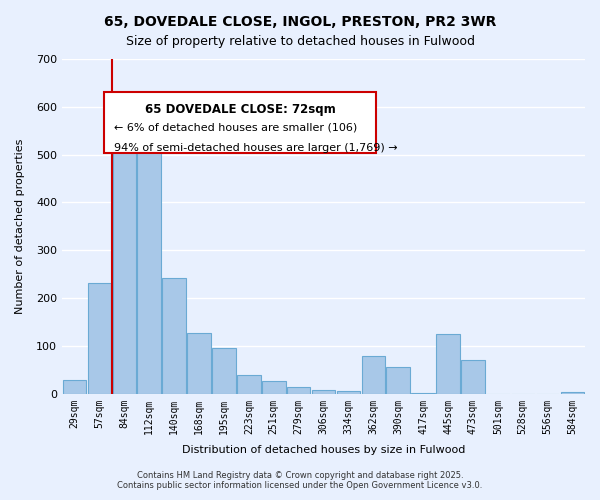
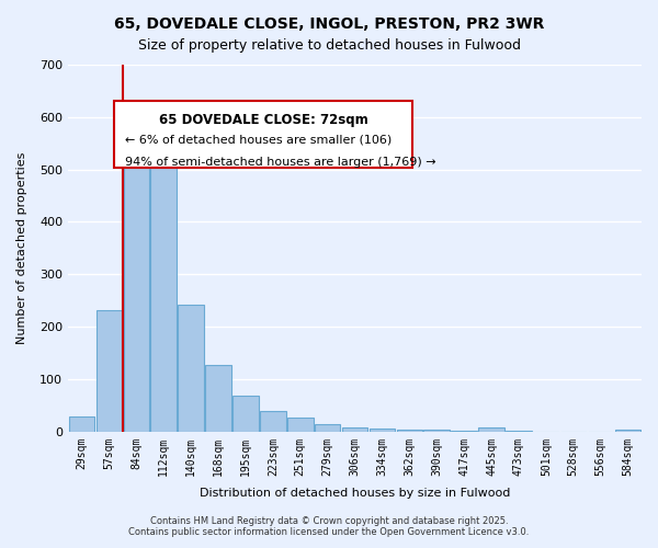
195sqm: 95 -> 68
362sqm: 80 -> 4
390sqm: 55 -> 3
445sqm: 125 -> 8
473sqm: 70 -> 1
